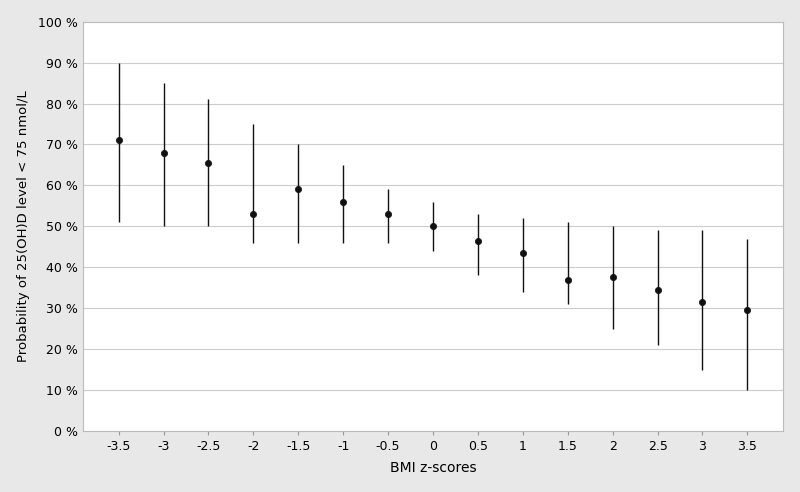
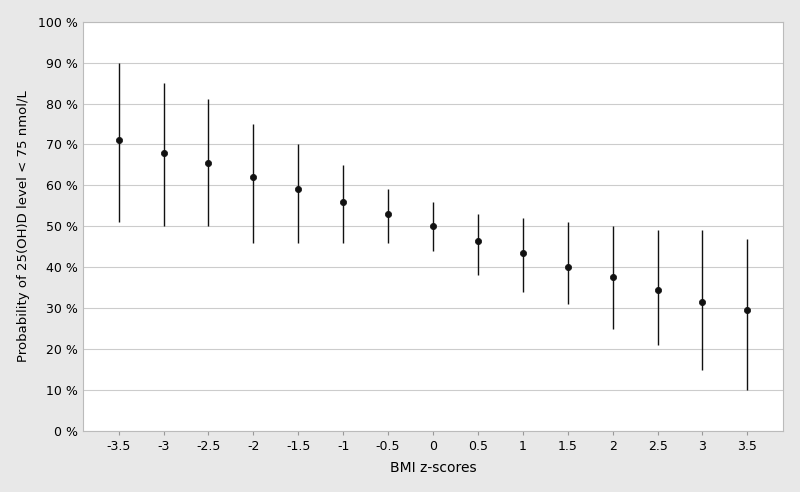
-2: 53.0 % -> 62.0 %
1.5: 37.0 % -> 40.0 %
